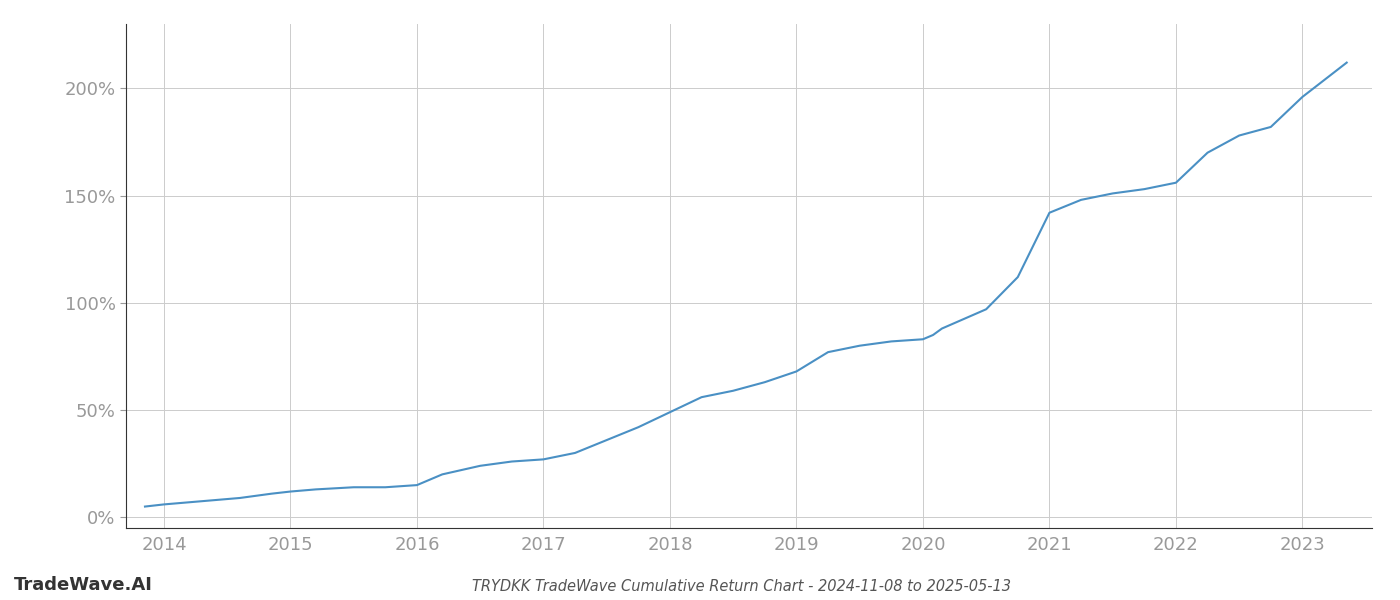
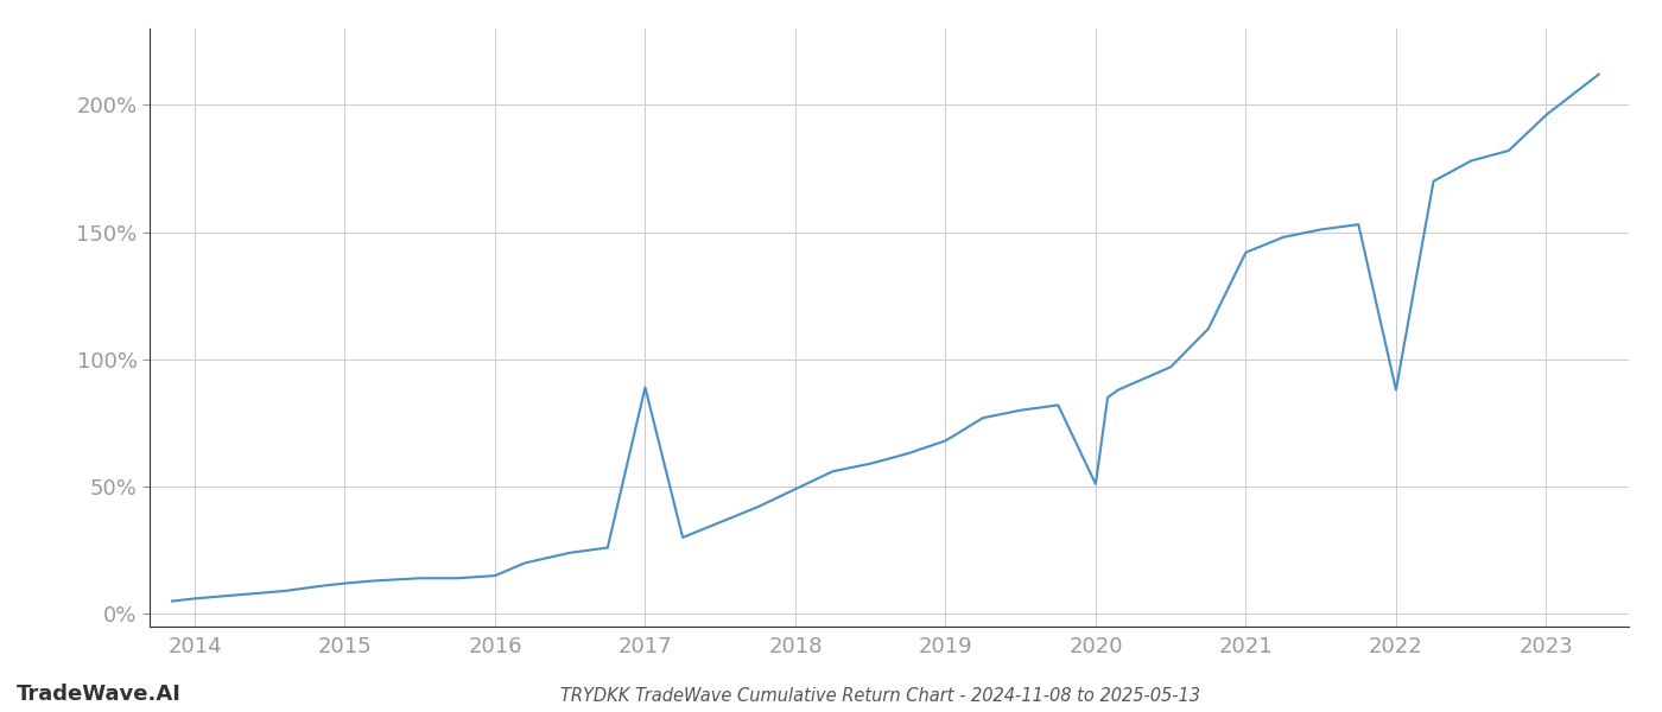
2017: 27% -> 89%
2020: 83% -> 51%
2022: 156% -> 88%
